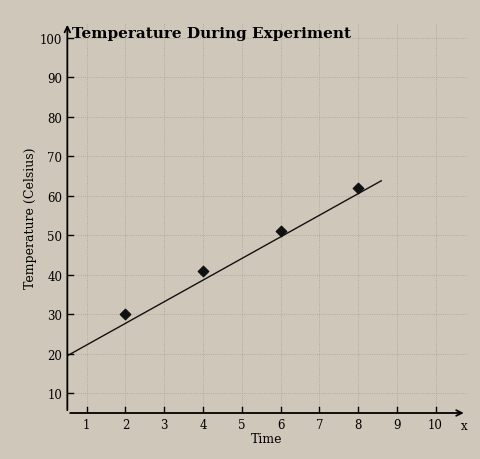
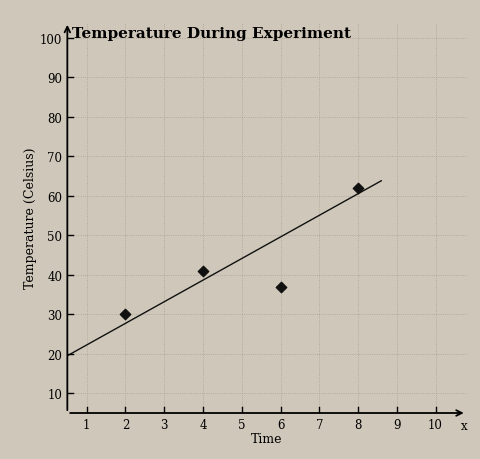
6: 51 -> 37
